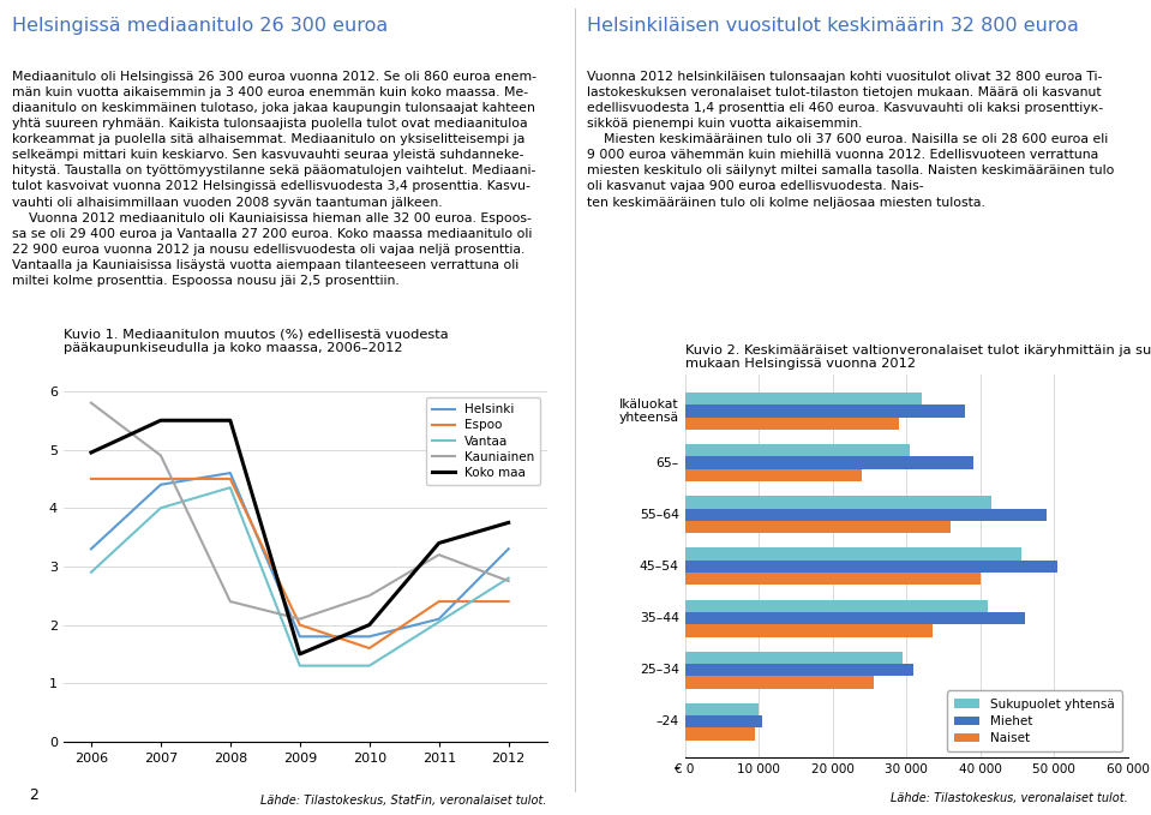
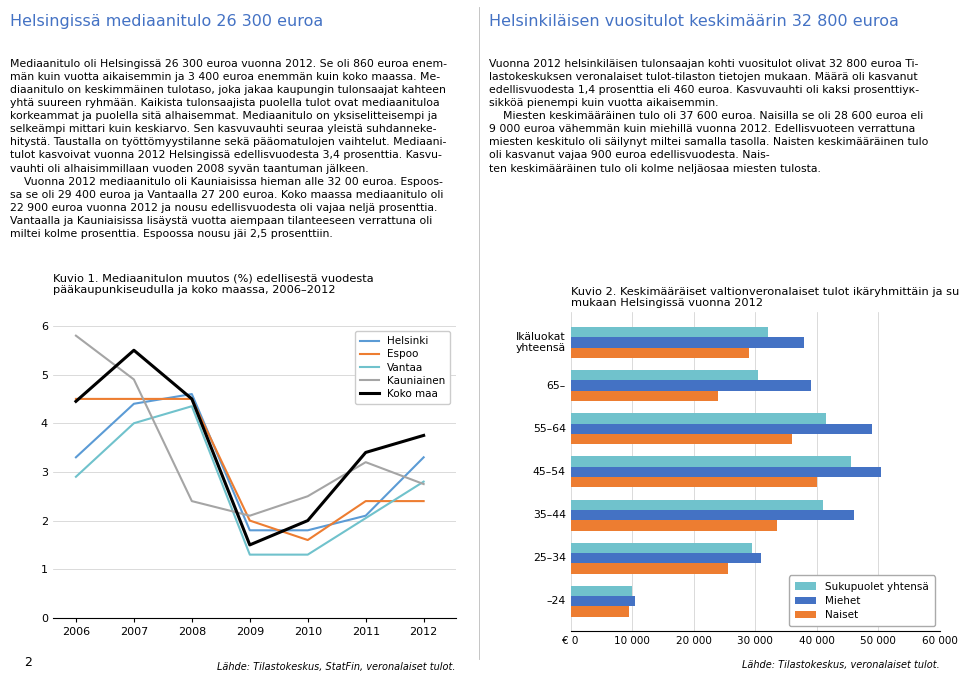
Koko maa/2006: 4.95 -> 4.45
Koko maa/2008: 5.50 -> 4.50
